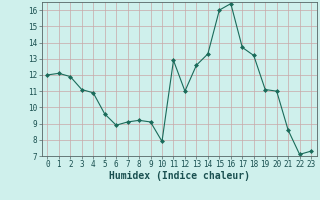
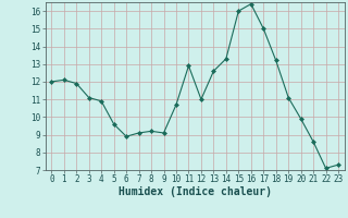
10: 7.9 -> 10.7
17: 13.7 -> 15.0
20: 11.0 -> 9.9
